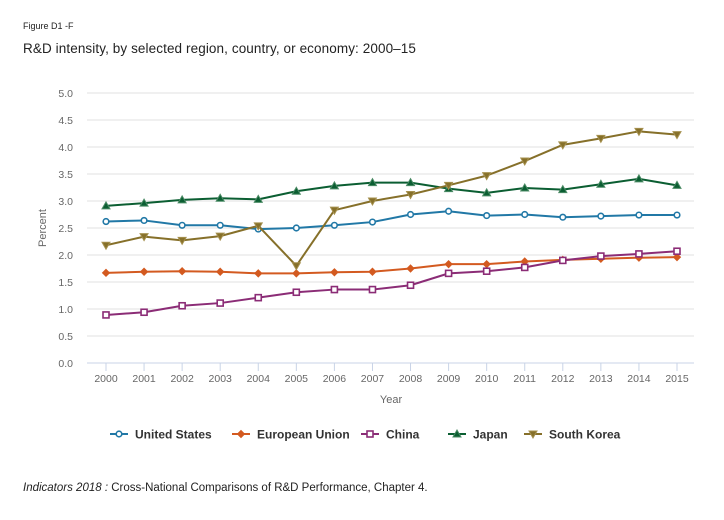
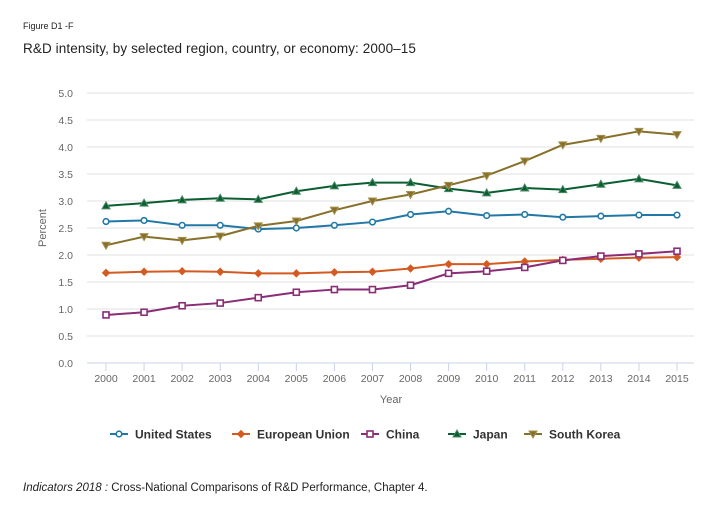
South Korea/2005: 1.8 -> 2.6
